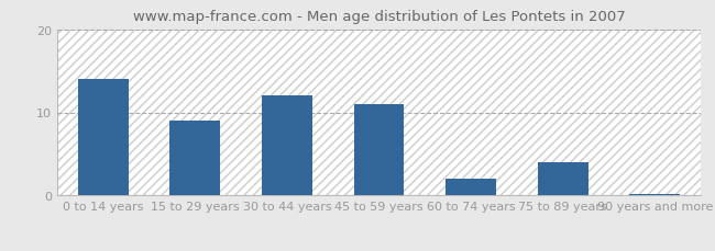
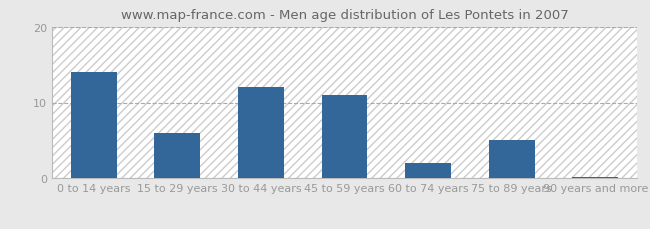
15 to 29 years: 9.0 -> 6.0
75 to 89 years: 4.0 -> 5.0
